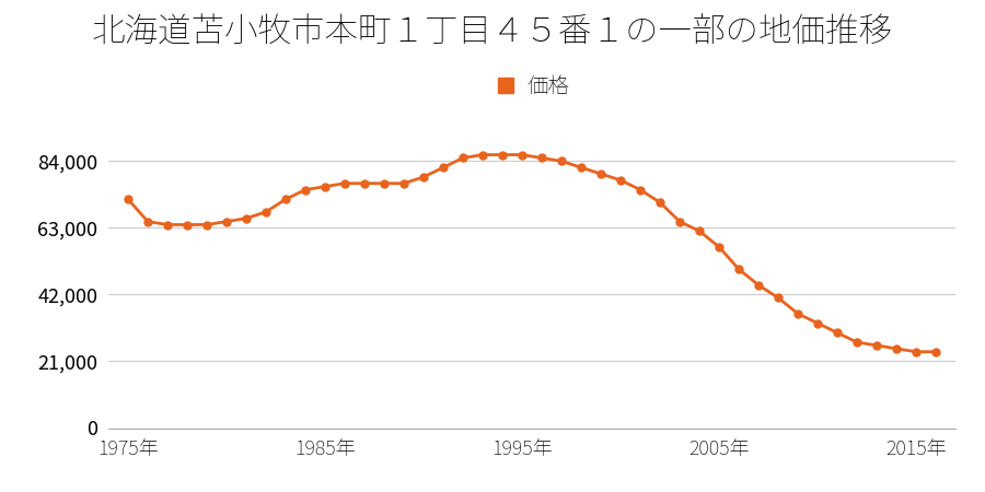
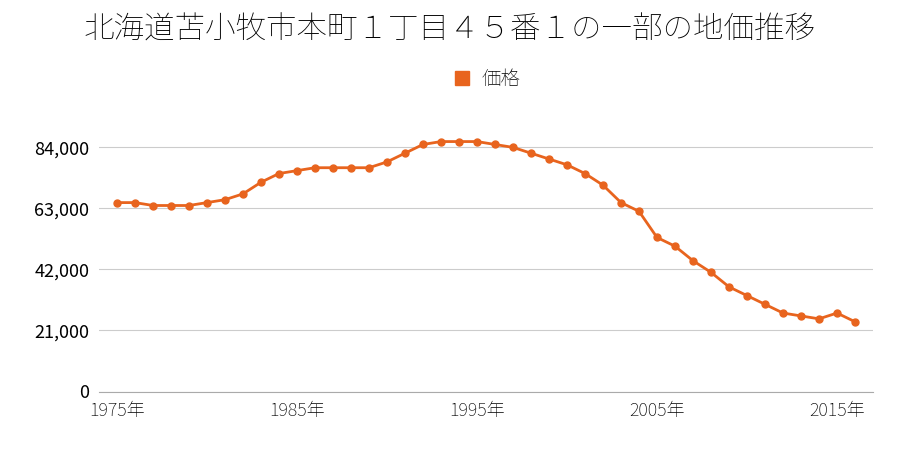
1975年: 72,000 -> 65,000
2005年: 57,000 -> 53,000
2015年: 24,000 -> 27,000
